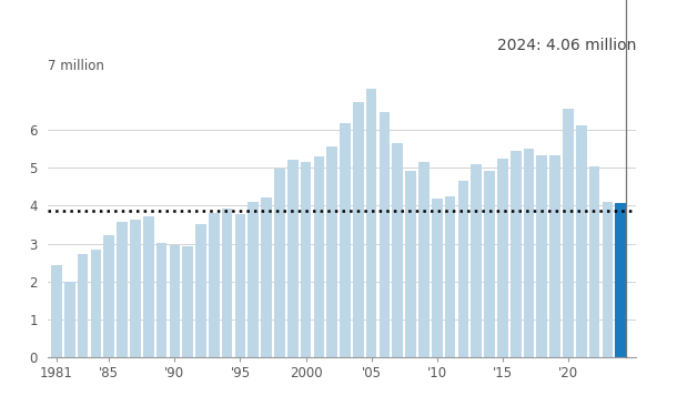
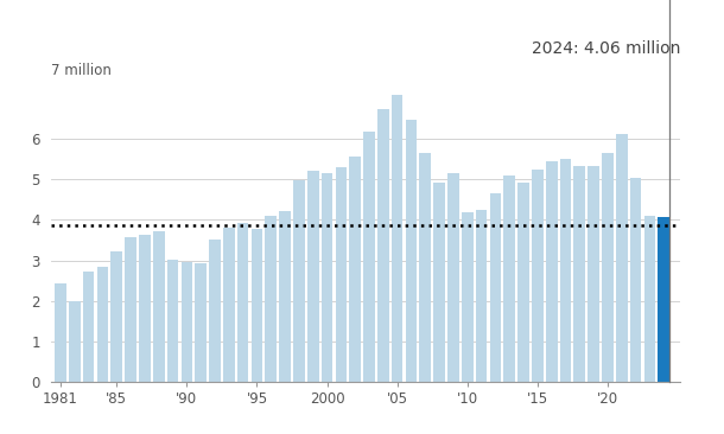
'20: 6.55 -> 5.64
